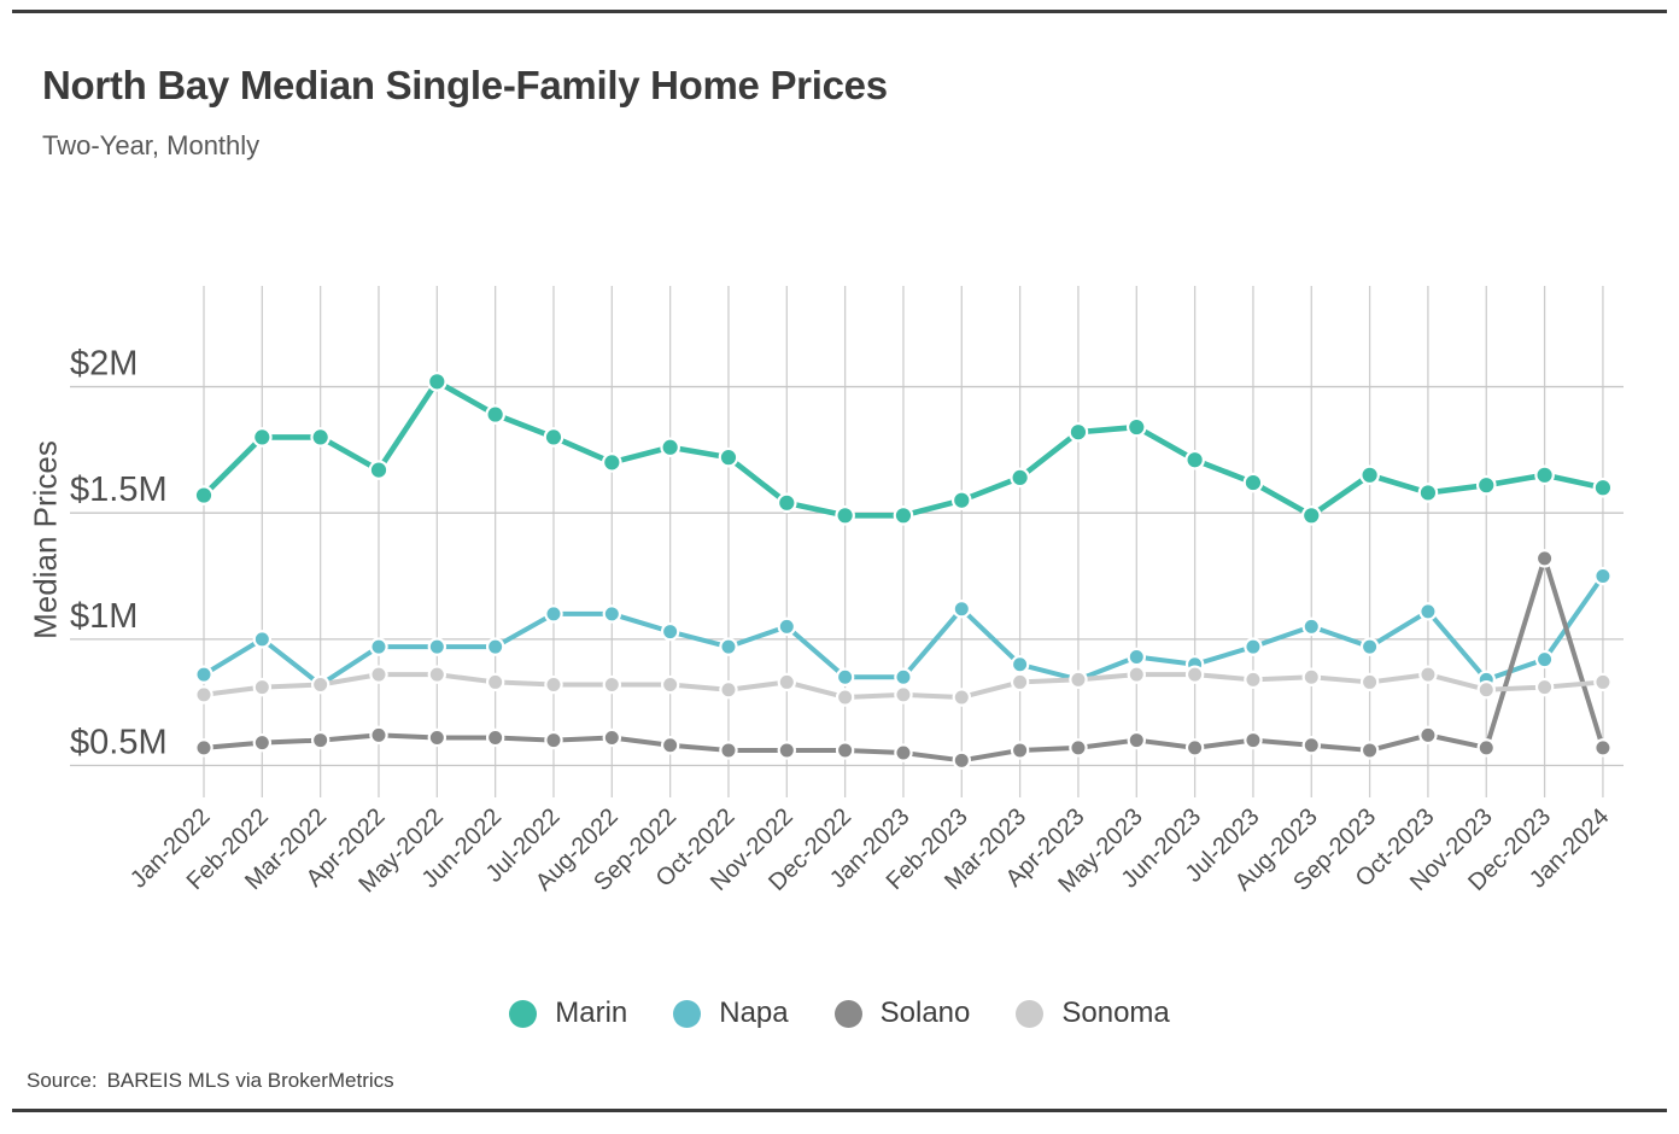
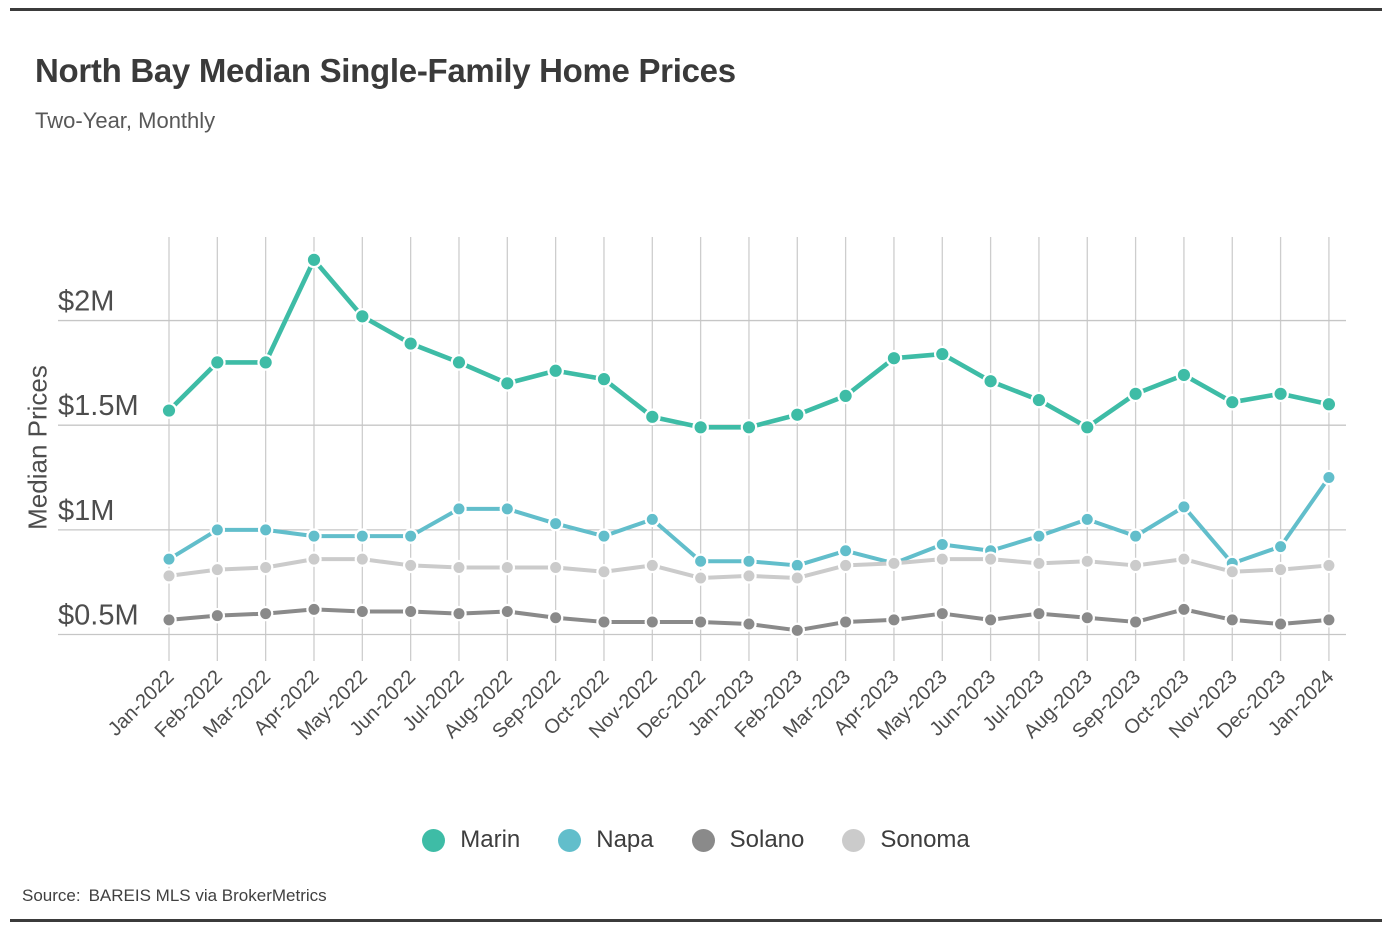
Napa/Mar-2022: $0.82M -> $1.00M
Marin/Apr-2022: $1.67M -> $2.29M
Napa/Feb-2023: $1.12M -> $0.83M
Marin/Oct-2023: $1.58M -> $1.74M
Solano/Dec-2023: $1.32M -> $0.55M
